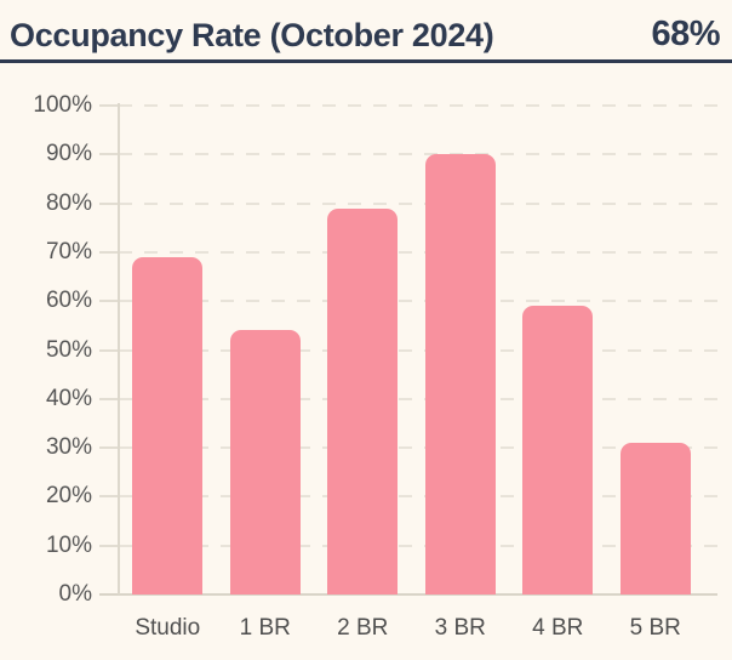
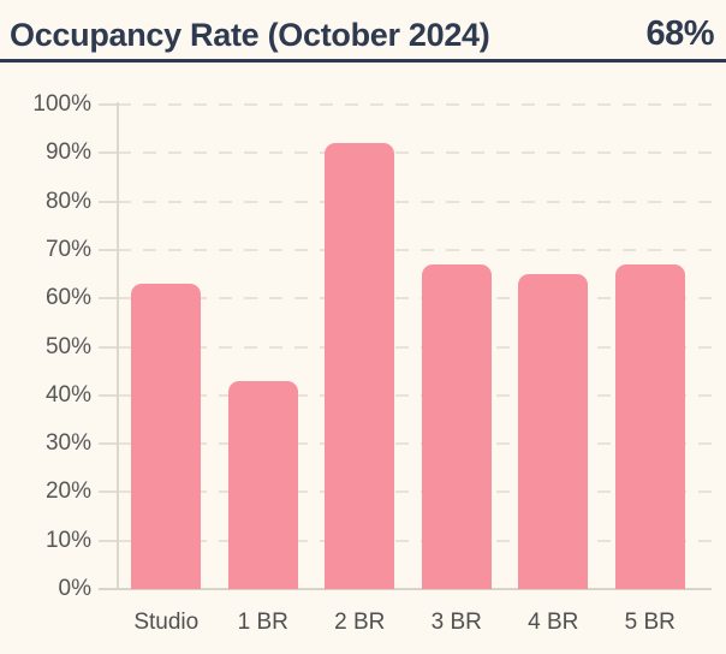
Studio: 69% -> 63%
1 BR: 54% -> 43%
2 BR: 79% -> 92%
3 BR: 90% -> 67%
4 BR: 59% -> 65%
5 BR: 31% -> 67%
